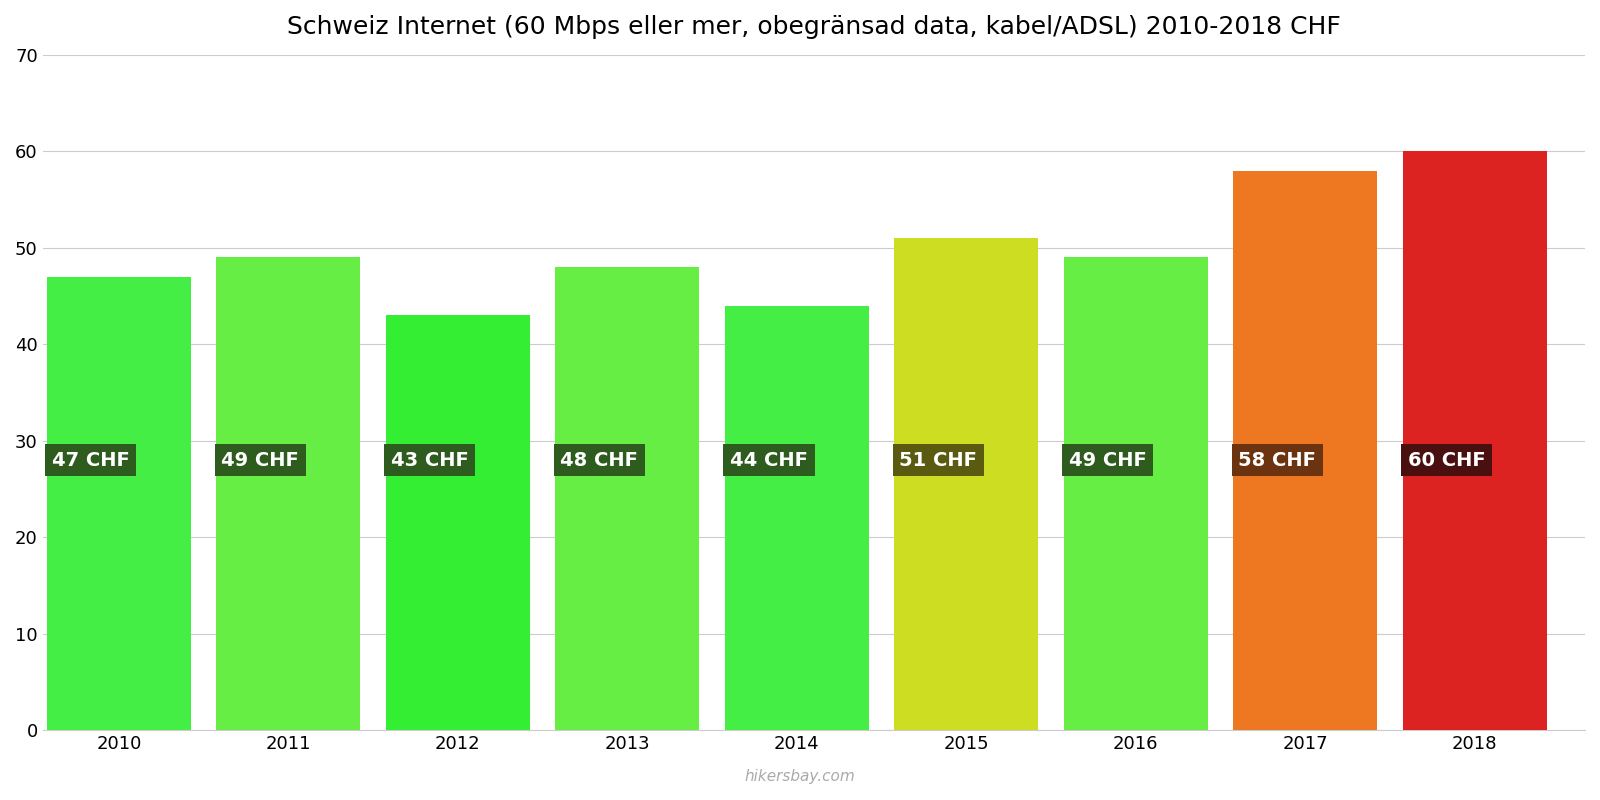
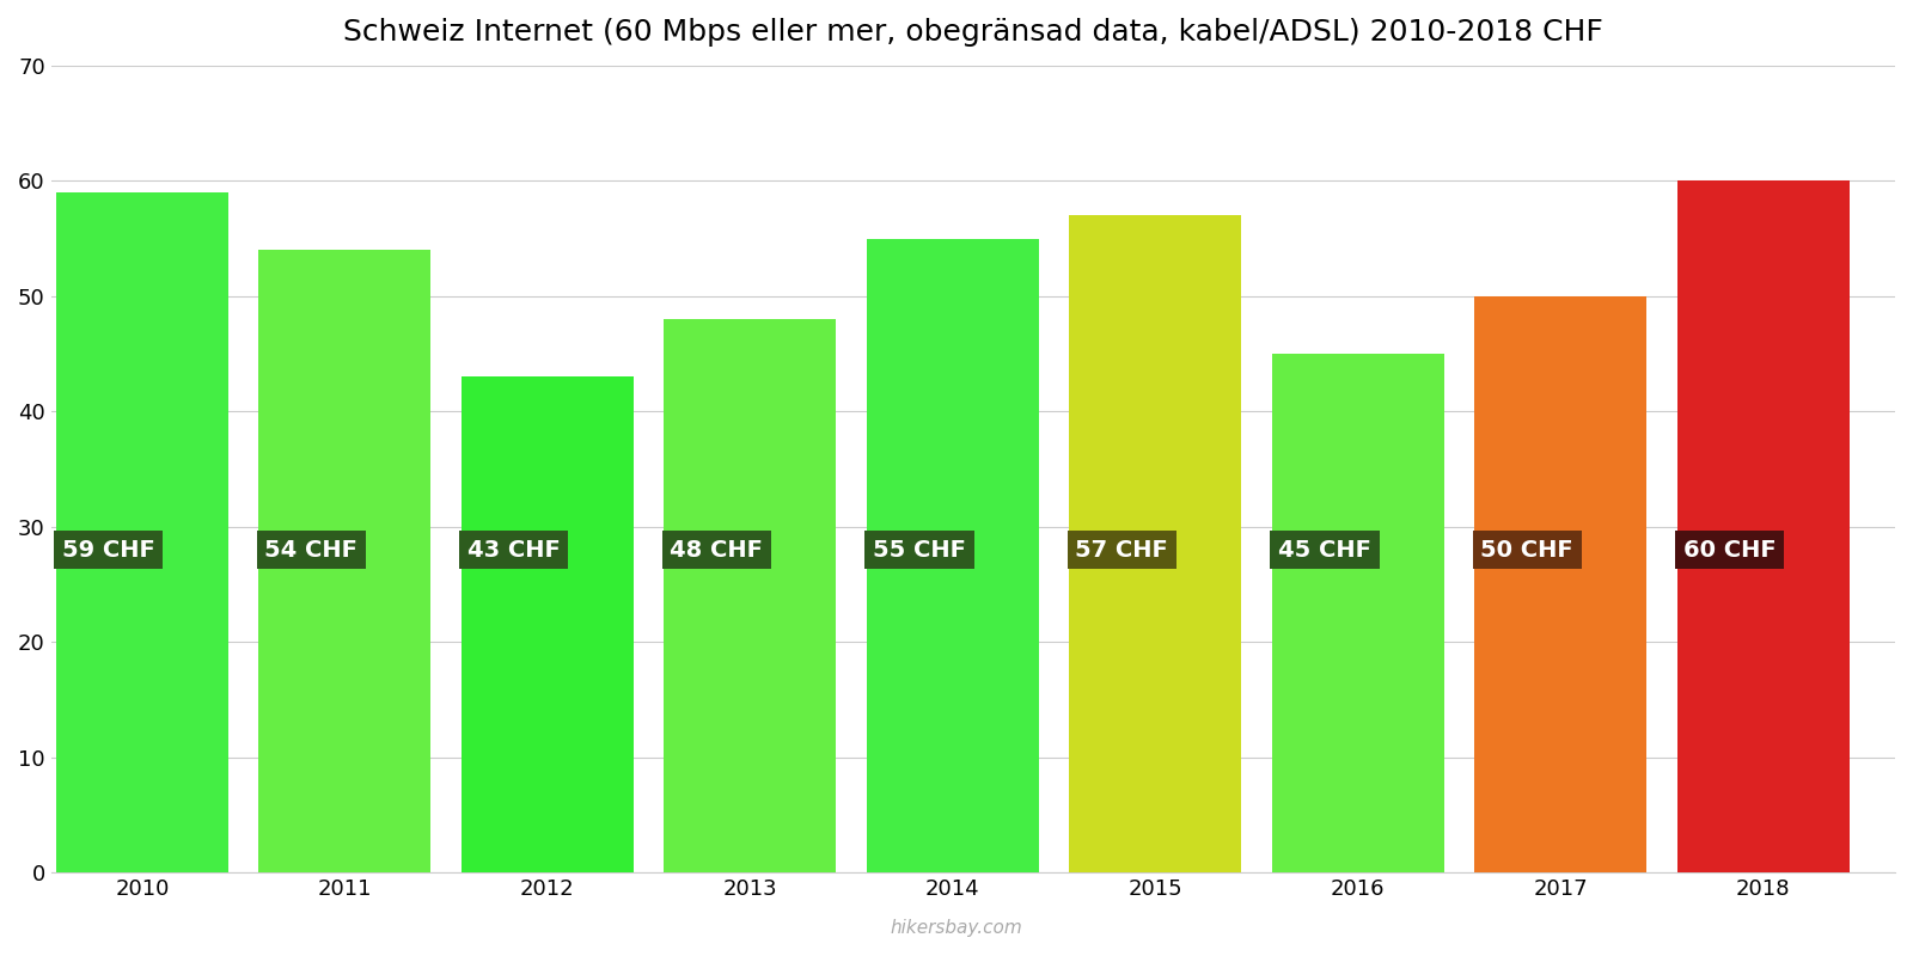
2010: 47 -> 59
2011: 49 -> 54
2014: 44 -> 55
2015: 51 -> 57
2016: 49 -> 45
2017: 58 -> 50
